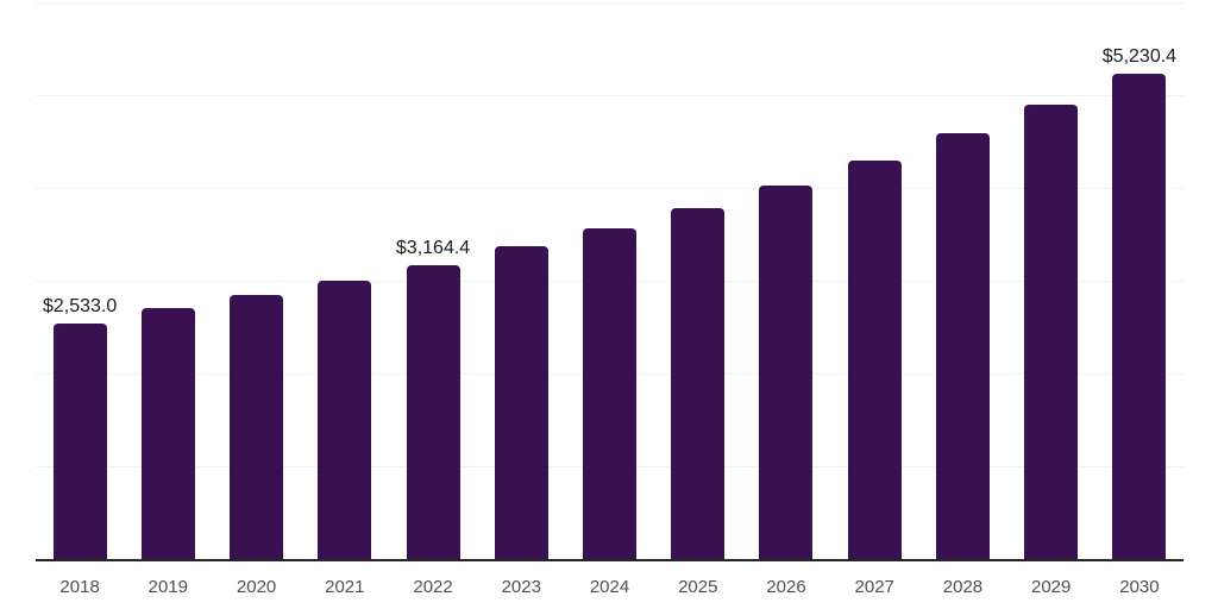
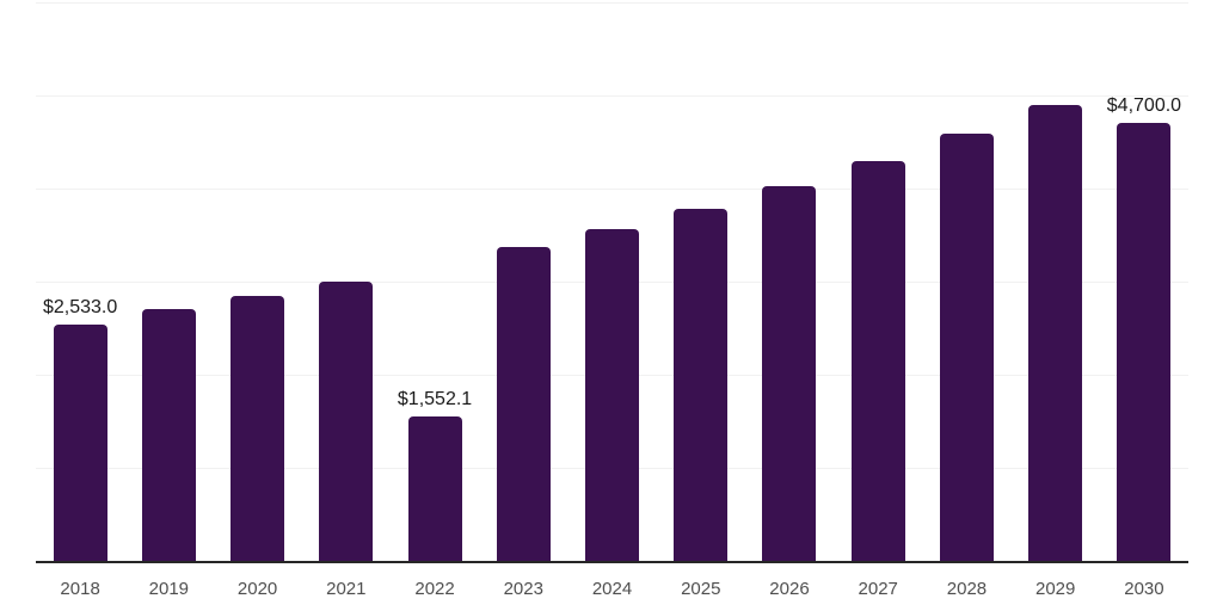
2022: $3,164.4 -> $1,552.1
2030: $5,230.4 -> $4,700.0
